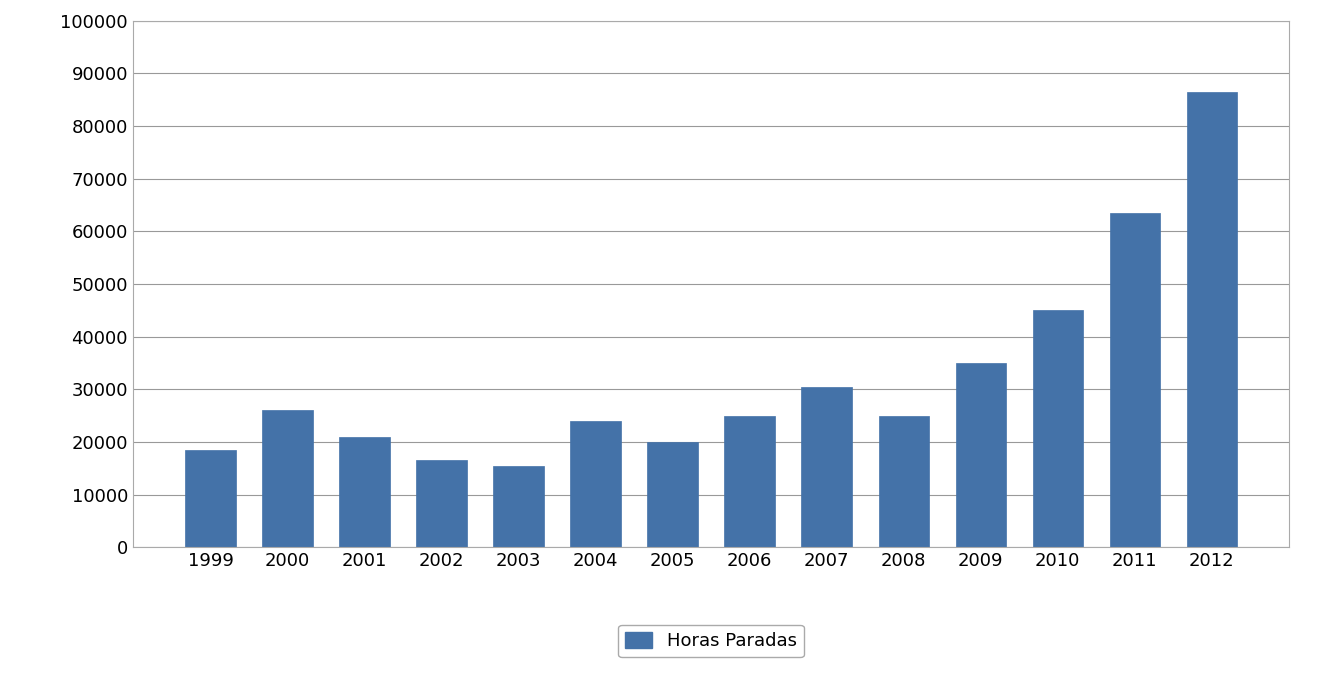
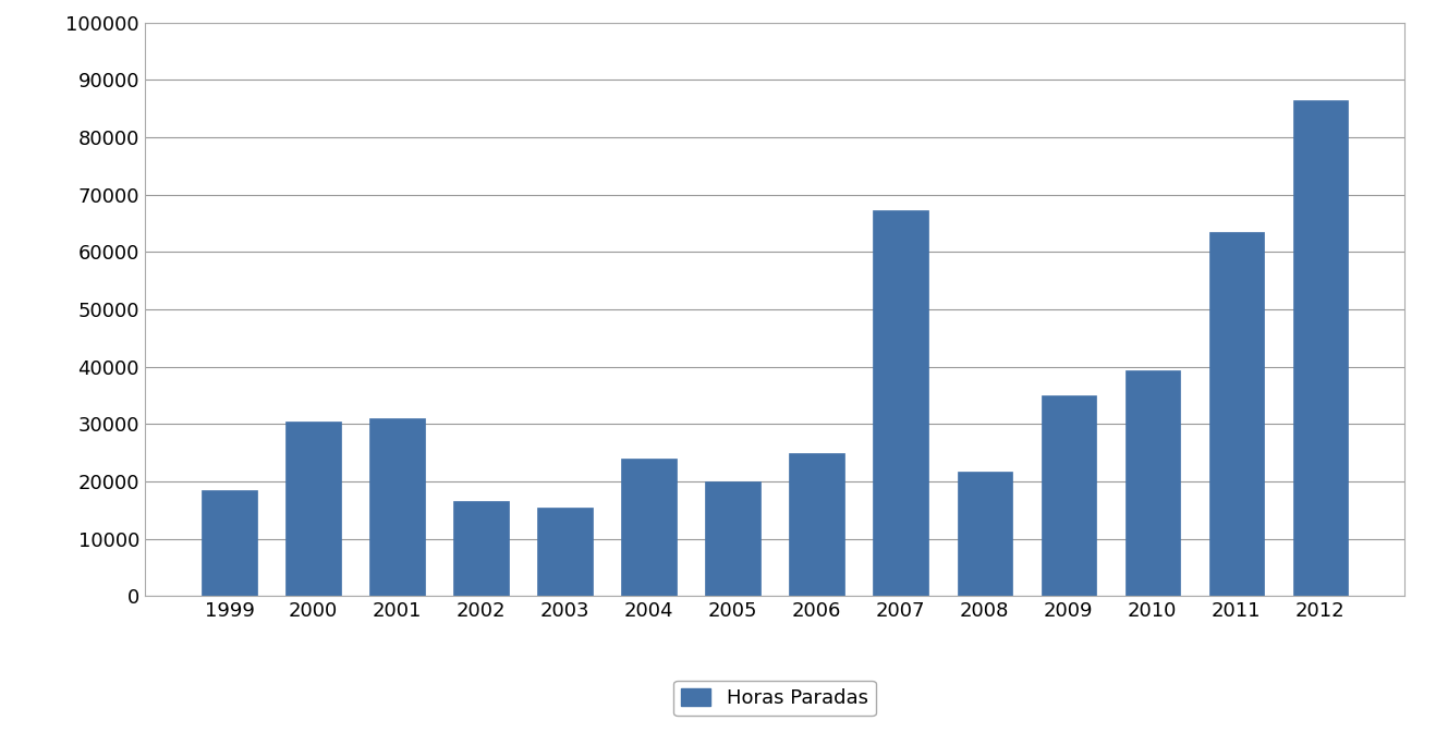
2000: 26000 -> 30400
2001: 21000 -> 31000
2007: 30500 -> 67200
2008: 25000 -> 21600
2010: 45000 -> 39400
